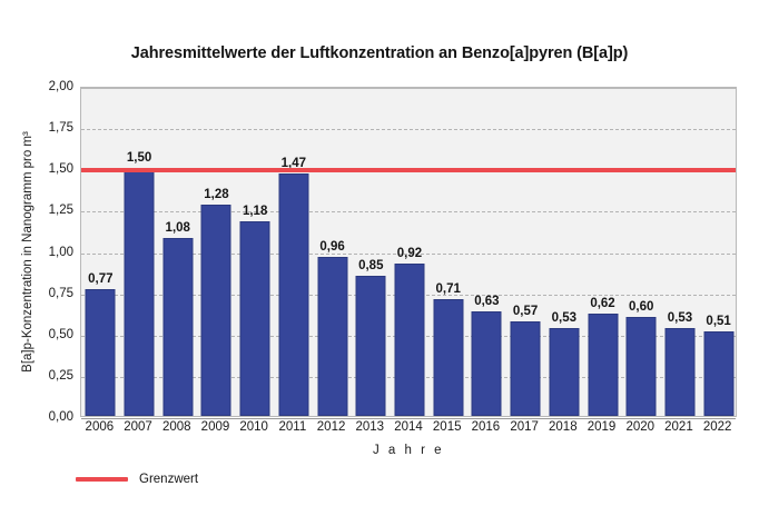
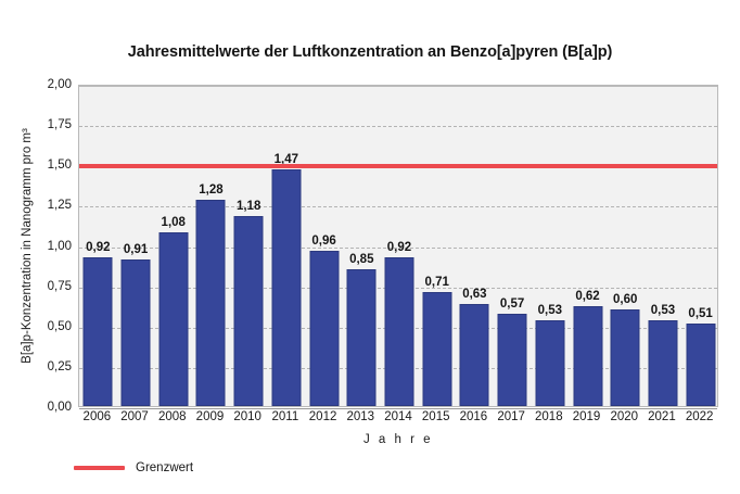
2006: 0,77 -> 0,92
2007: 1,50 -> 0,91
